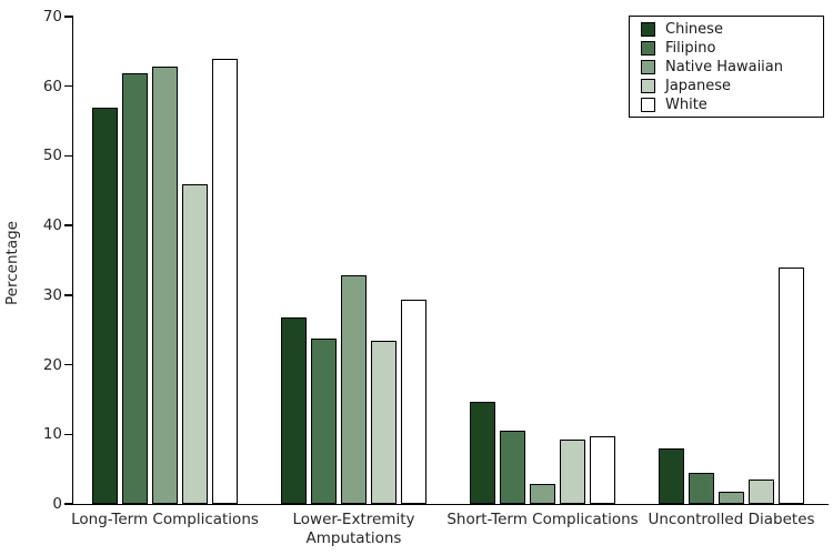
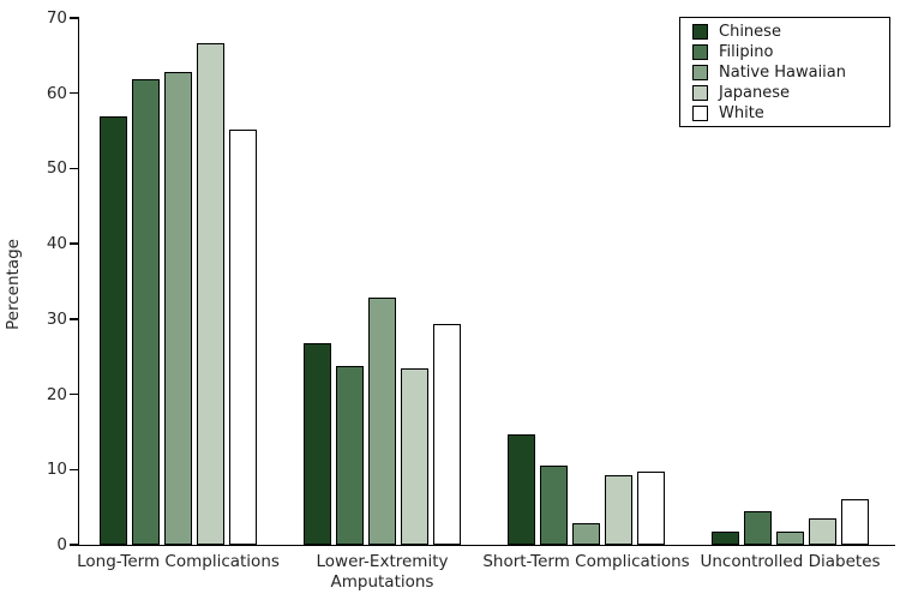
Japanese/Long-Term Complications: 46 -> 67
White/Long-Term Complications: 64 -> 55
Chinese/Uncontrolled Diabetes: 8 -> 2
White/Uncontrolled Diabetes: 34 -> 6
